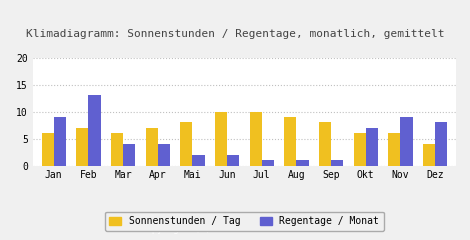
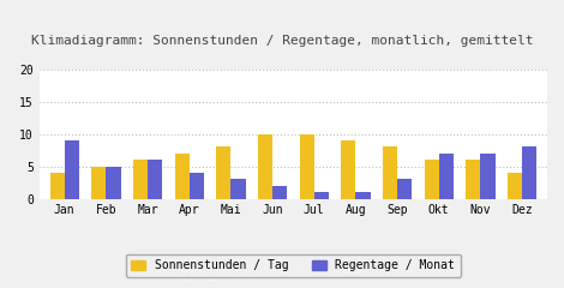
Sonnenstunden / Tag/Jan: 6 -> 4
Sonnenstunden / Tag/Feb: 7 -> 5
Regentage / Monat/Feb: 13 -> 5
Regentage / Monat/Mar: 4 -> 6
Regentage / Monat/Mai: 2 -> 3
Regentage / Monat/Sep: 1 -> 3
Regentage / Monat/Nov: 9 -> 7
